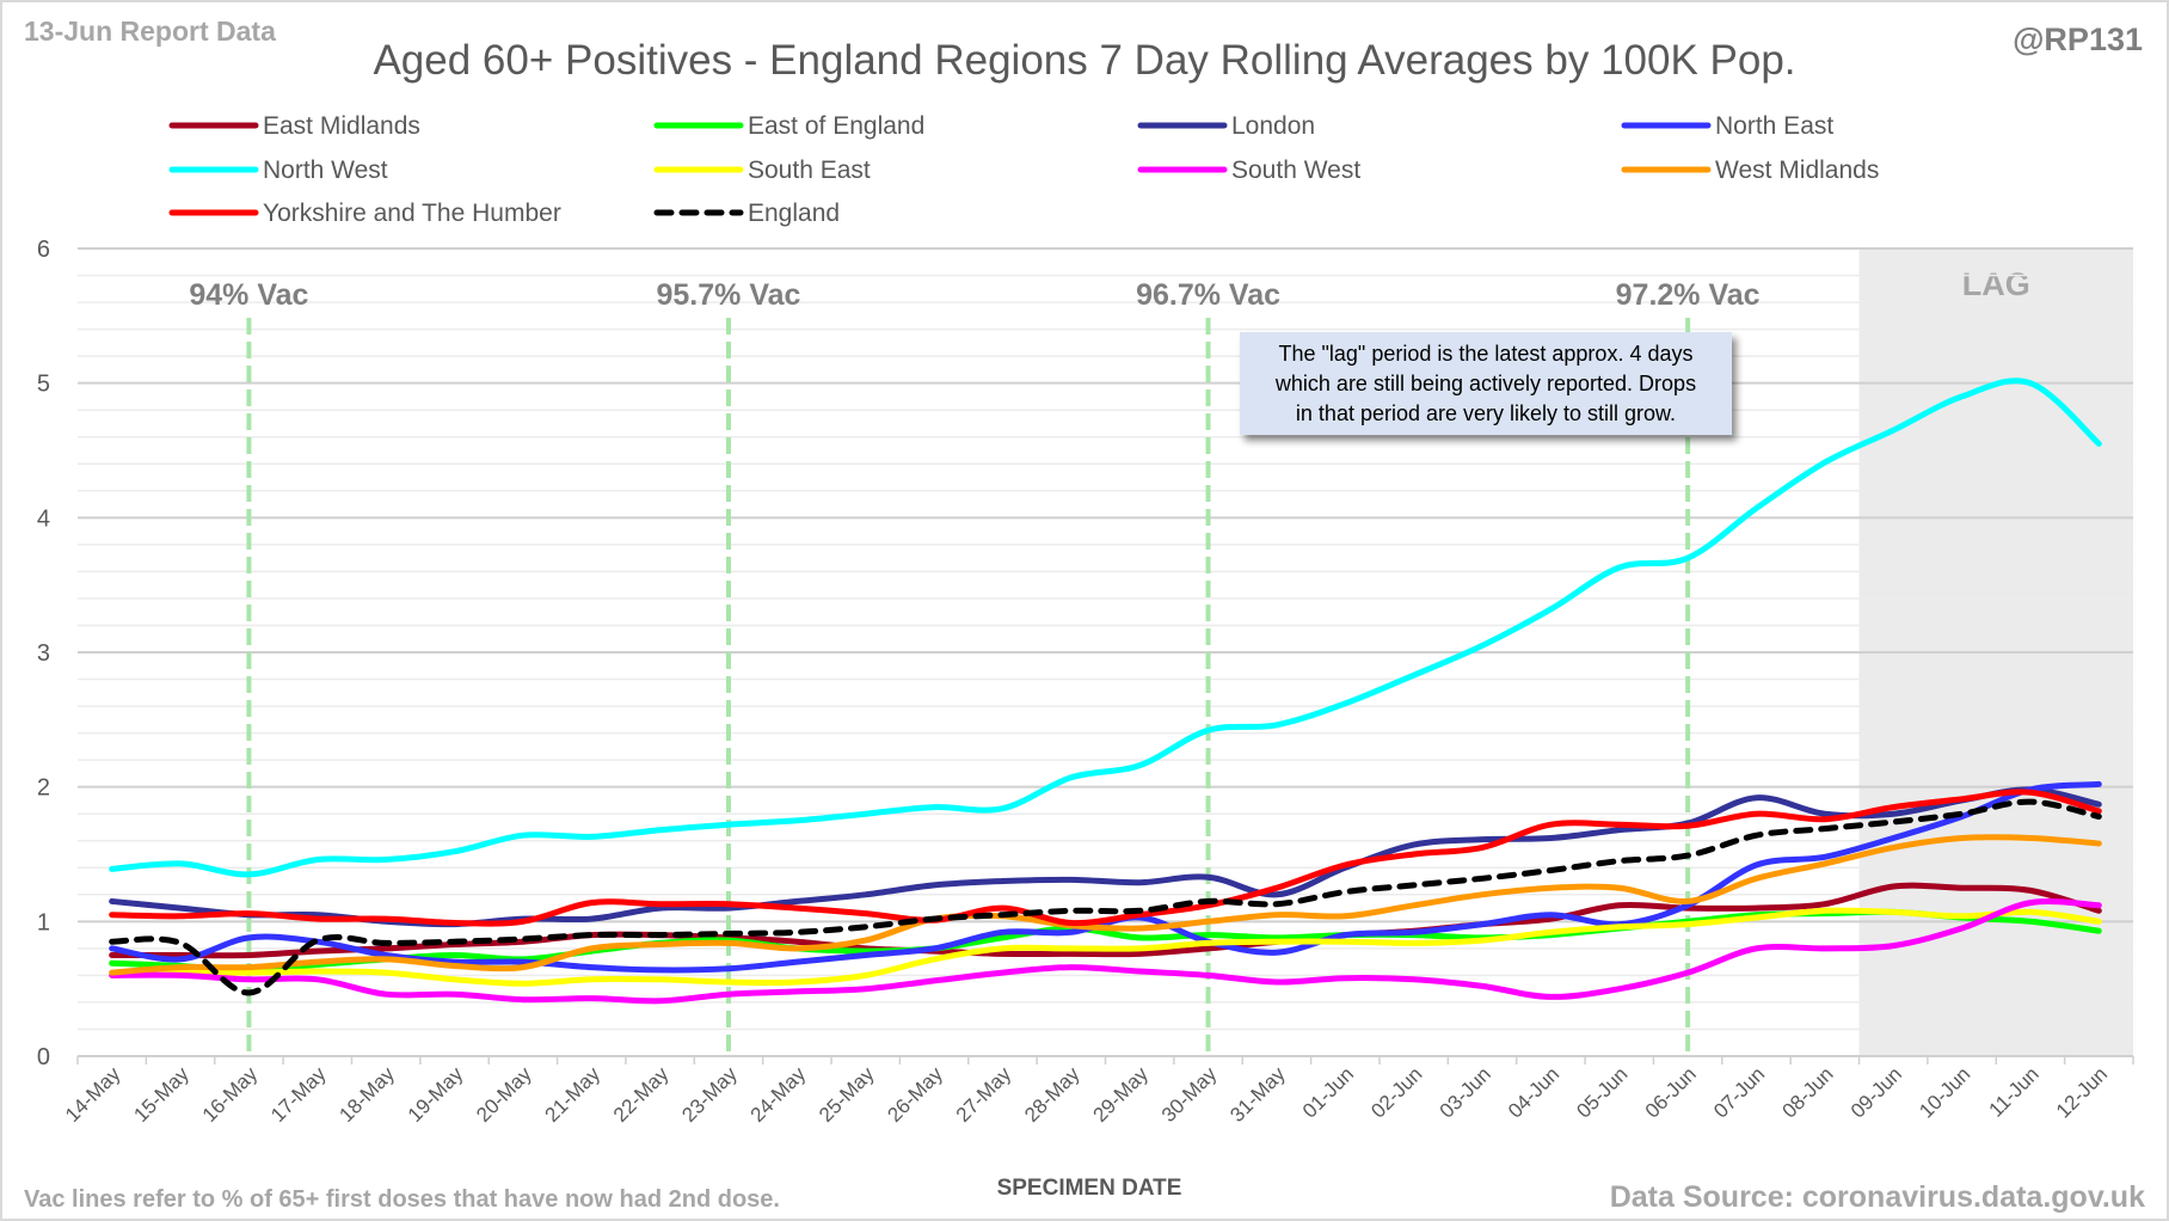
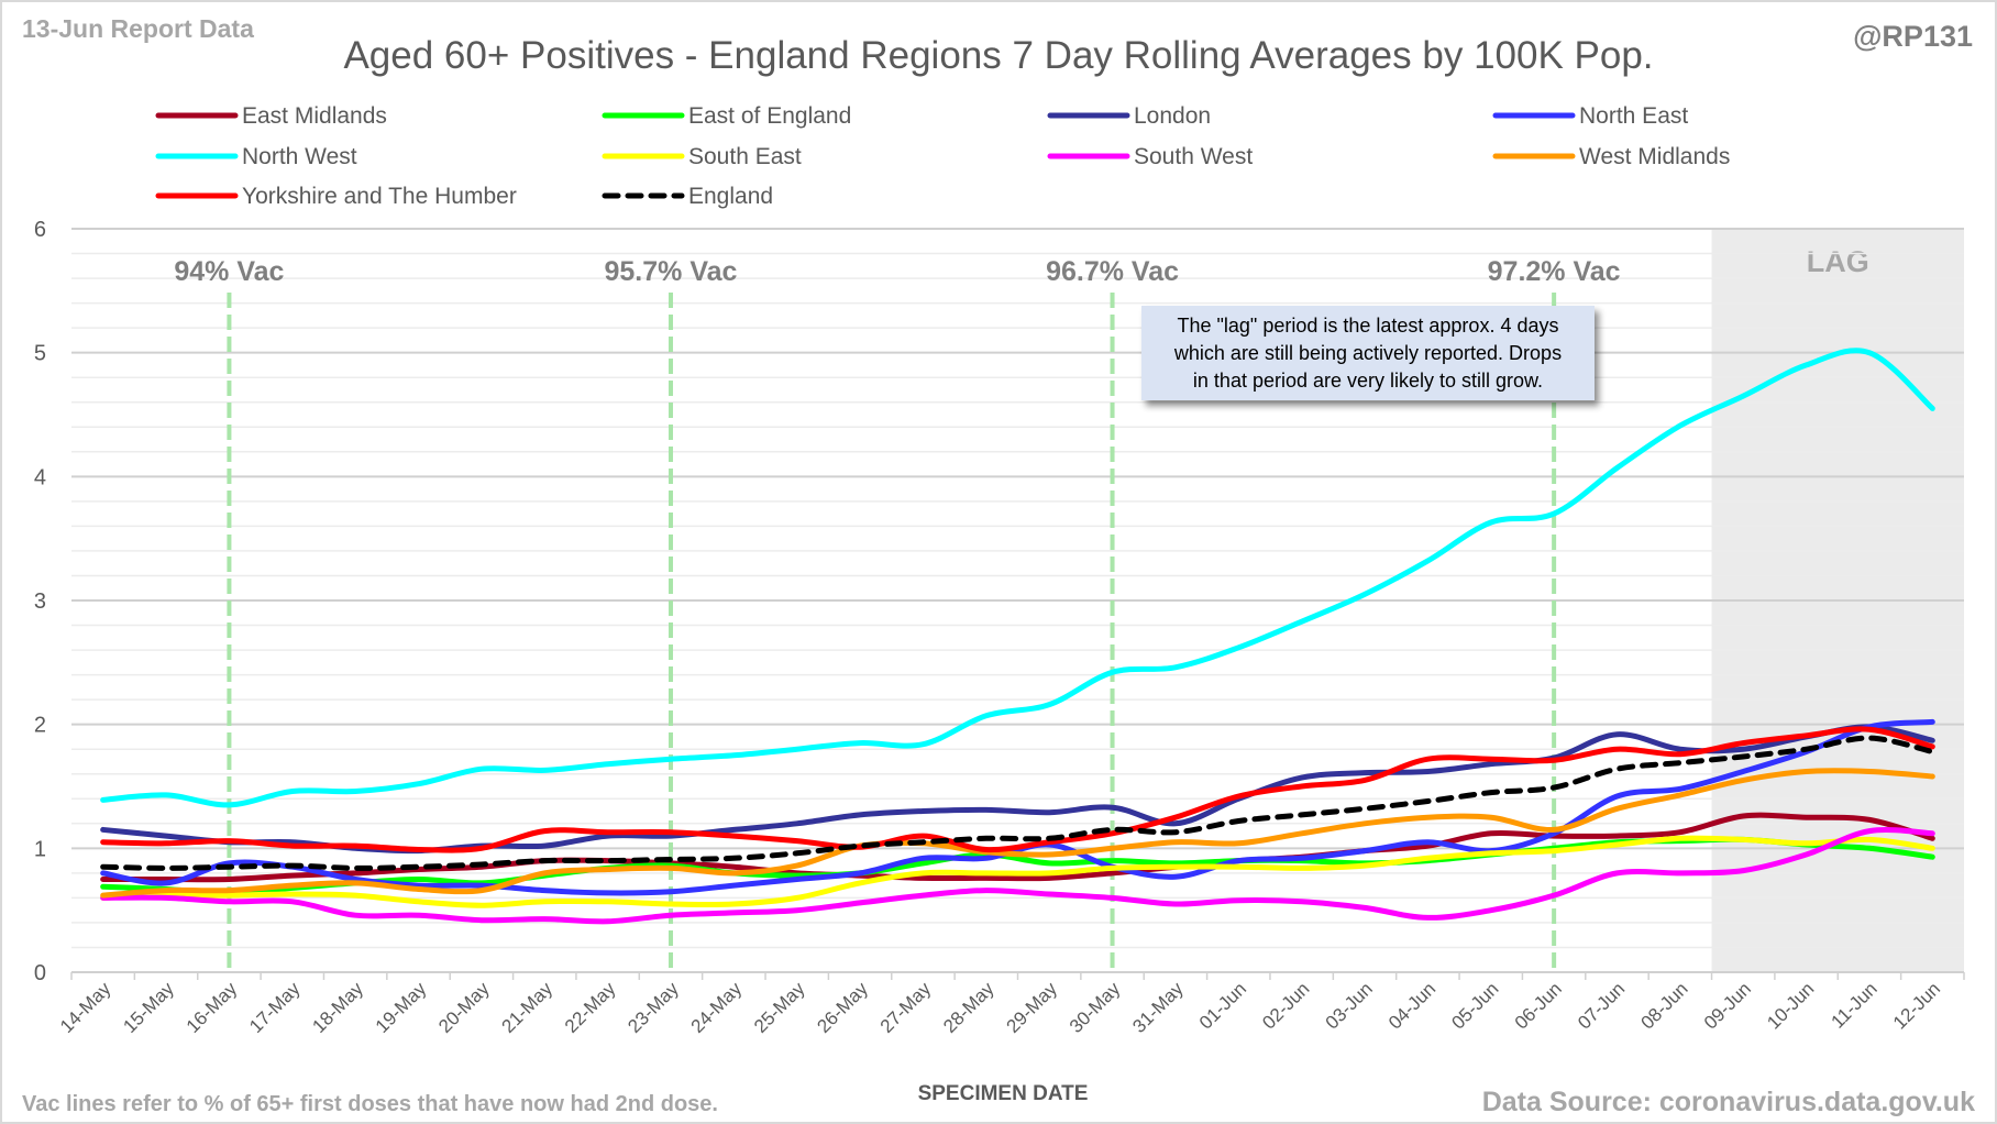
England/16-May: 0.47 -> 0.85
